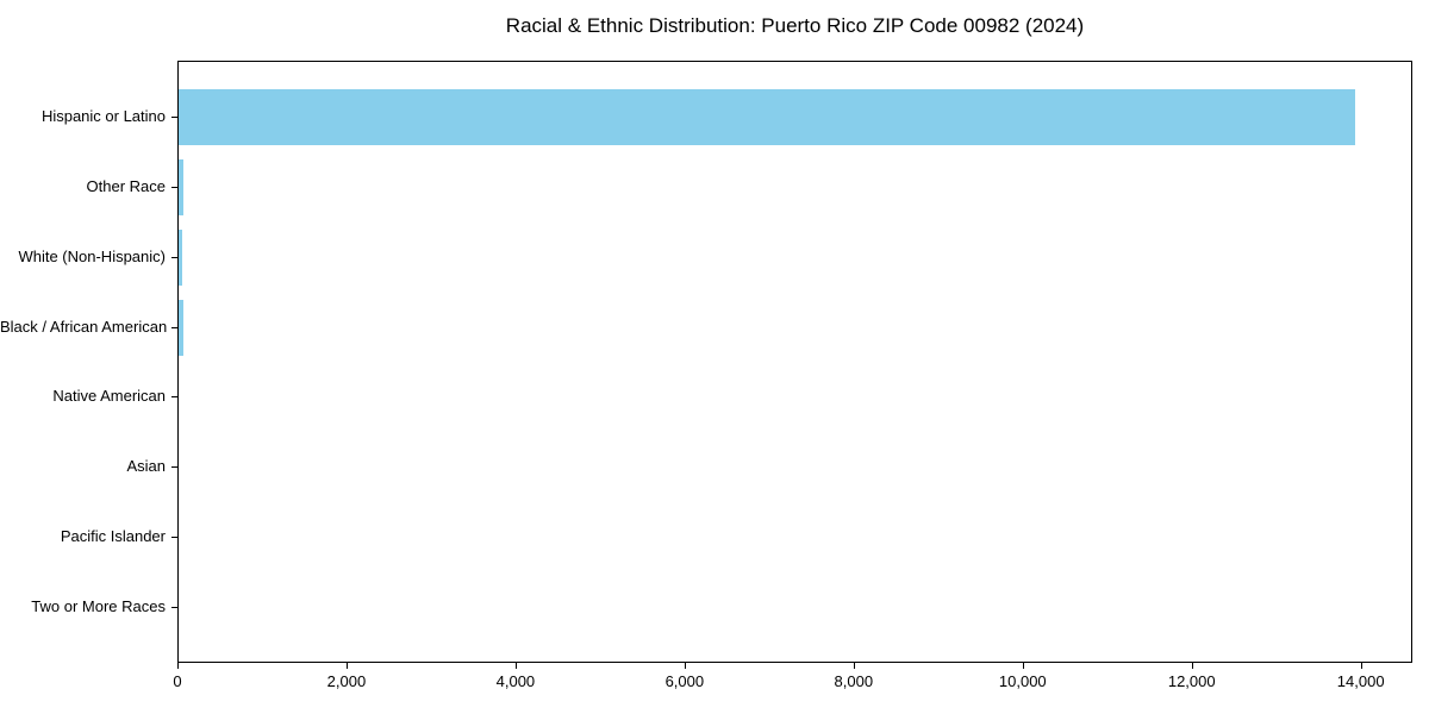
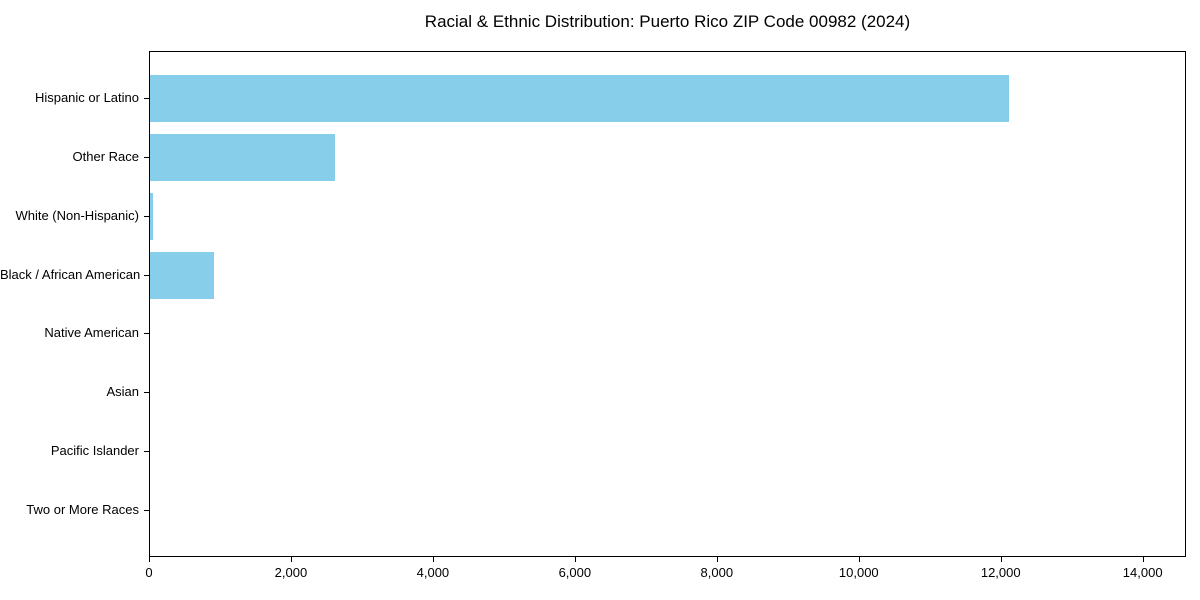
Hispanic or Latino: 13900 -> 12100
Other Race: 100 -> 2600
Black / African American: 100 -> 900
